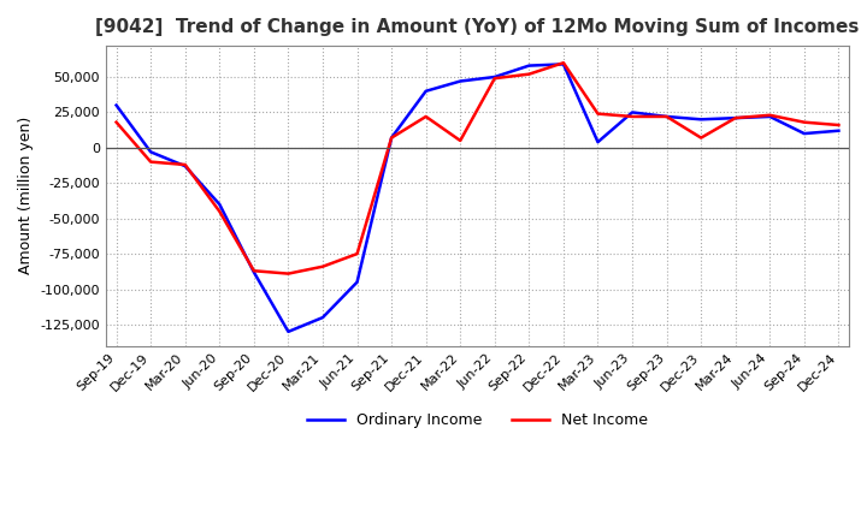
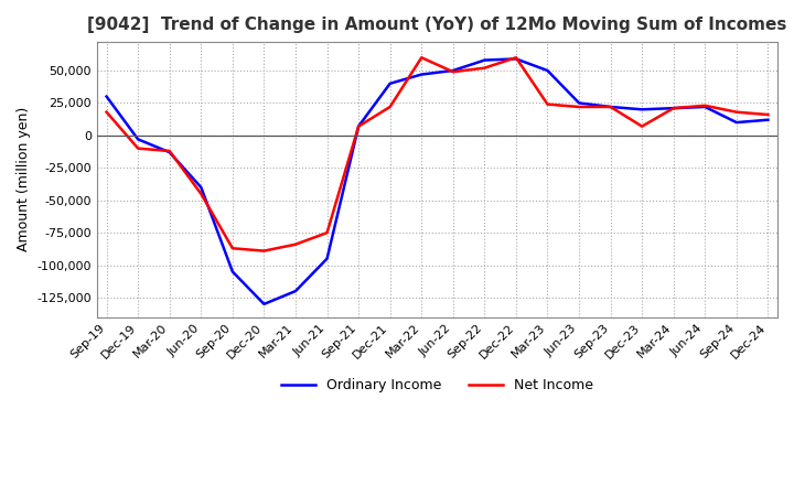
Ordinary Income/Sep-20: -88,000 -> -105,000
Net Income/Mar-22: 5,000 -> 60,000
Ordinary Income/Mar-23: 4,000 -> 50,000
